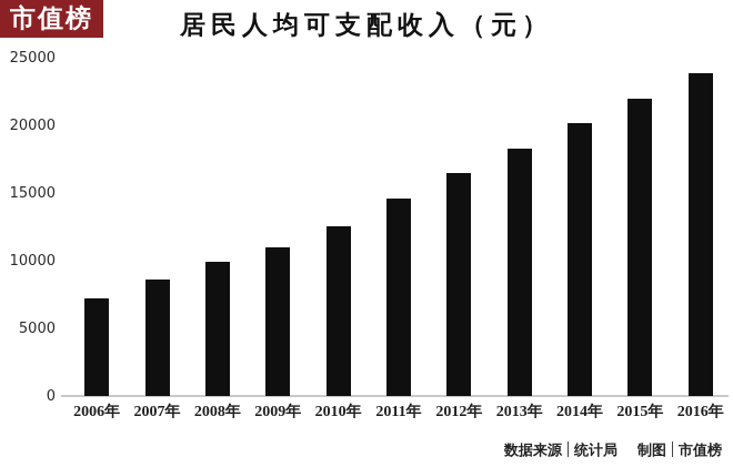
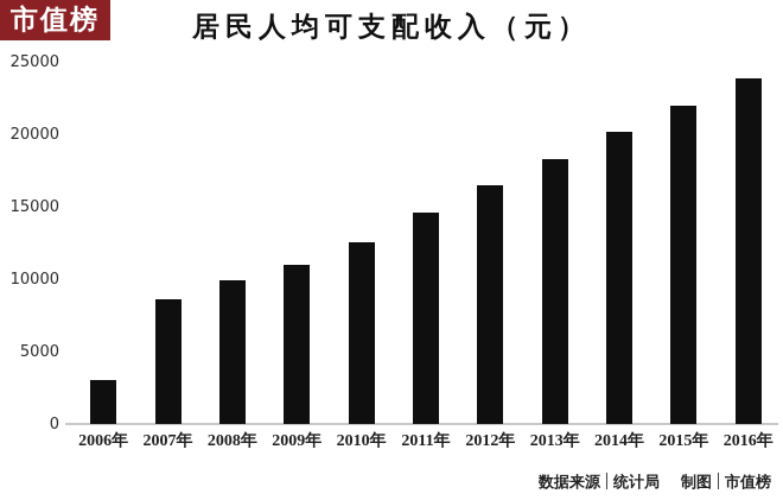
2006年: 7200 -> 3000
